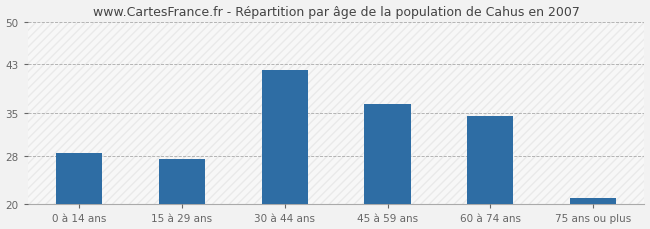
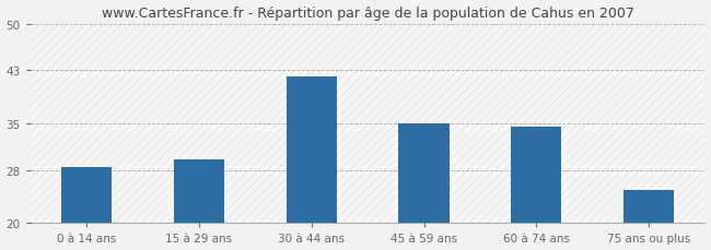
15 à 29 ans: 27.5 -> 29.6
45 à 59 ans: 36.5 -> 35.0
75 ans ou plus: 21.0 -> 25.0
